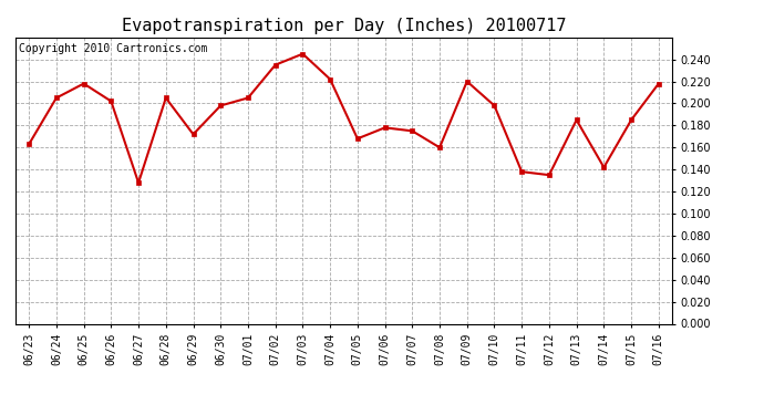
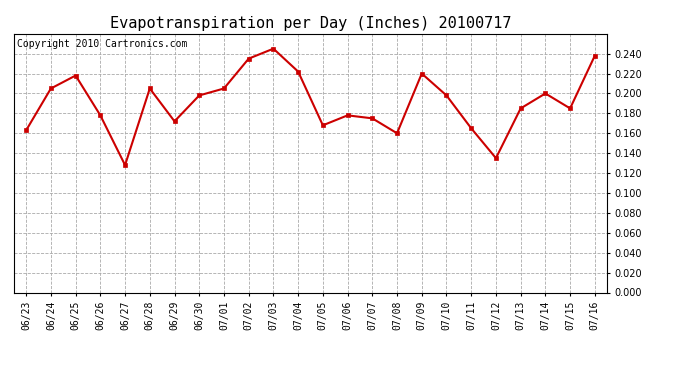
06/26: 0.202 -> 0.178
07/11: 0.138 -> 0.165
07/14: 0.142 -> 0.200
07/16: 0.218 -> 0.238
